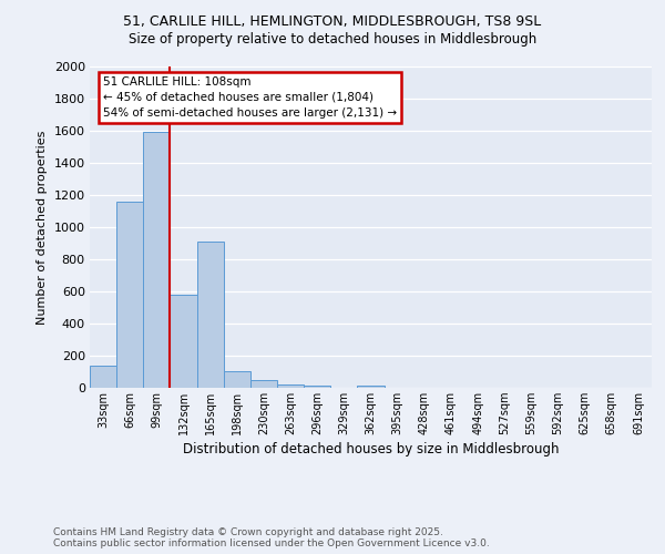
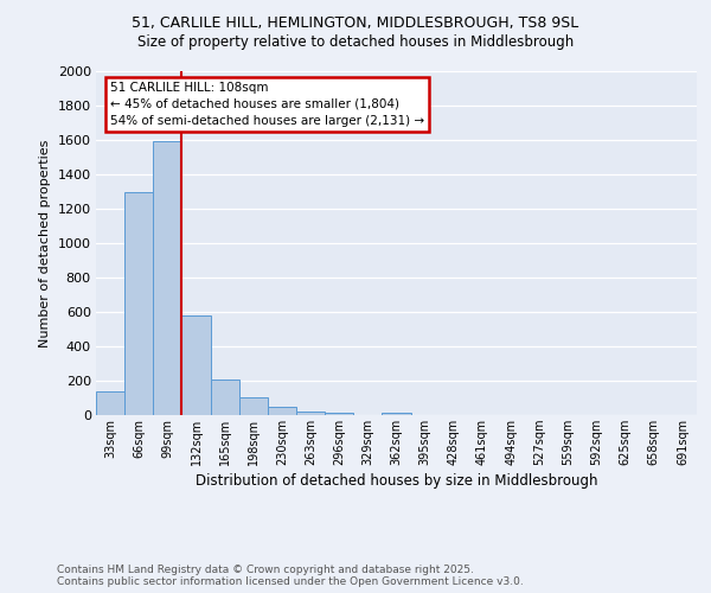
66sqm: 1160 -> 1300
165sqm: 910 -> 210
